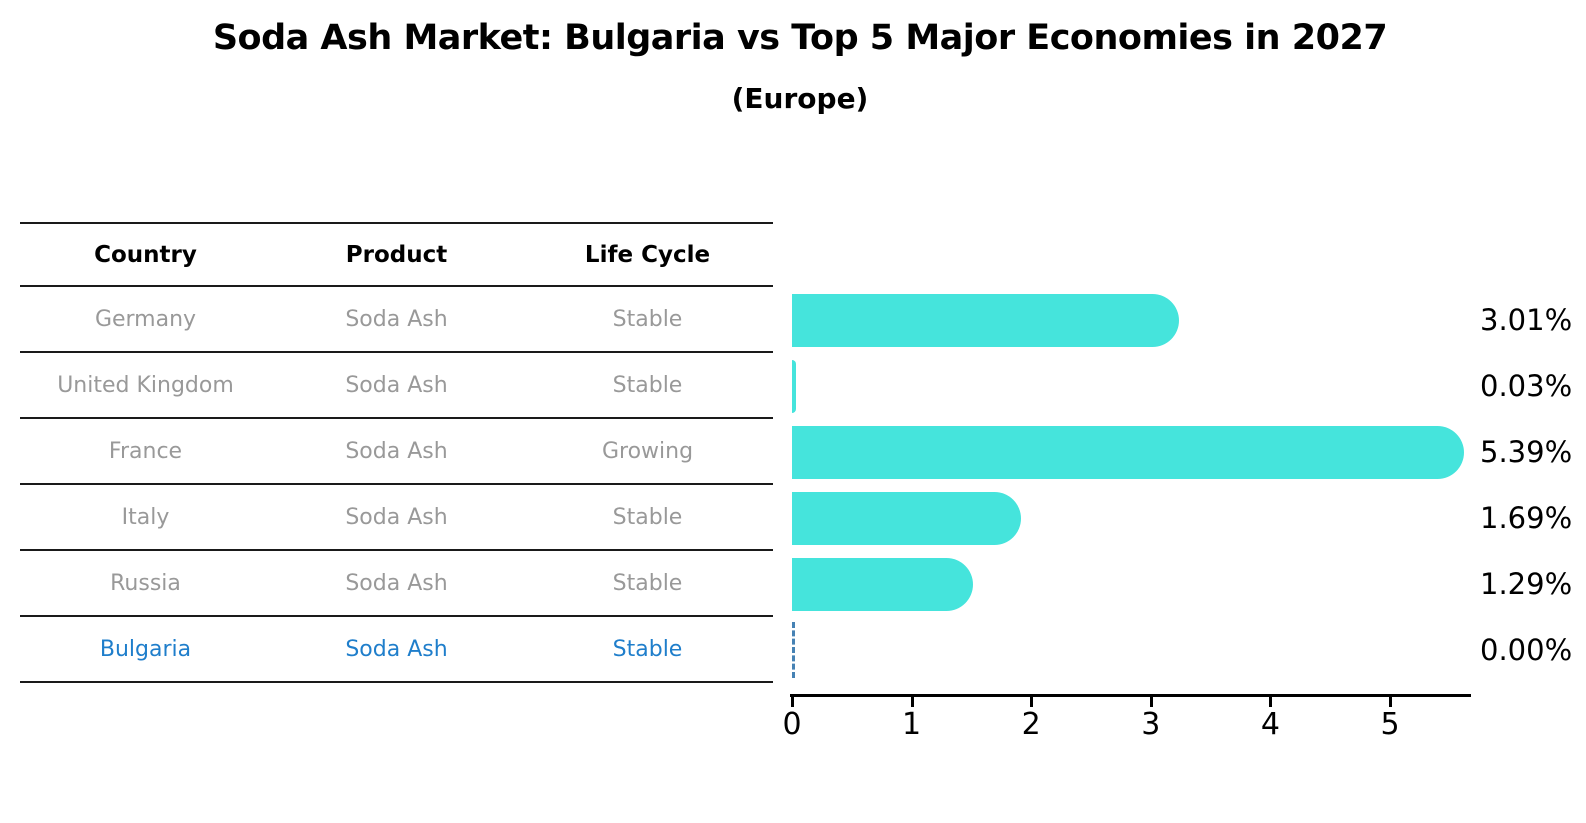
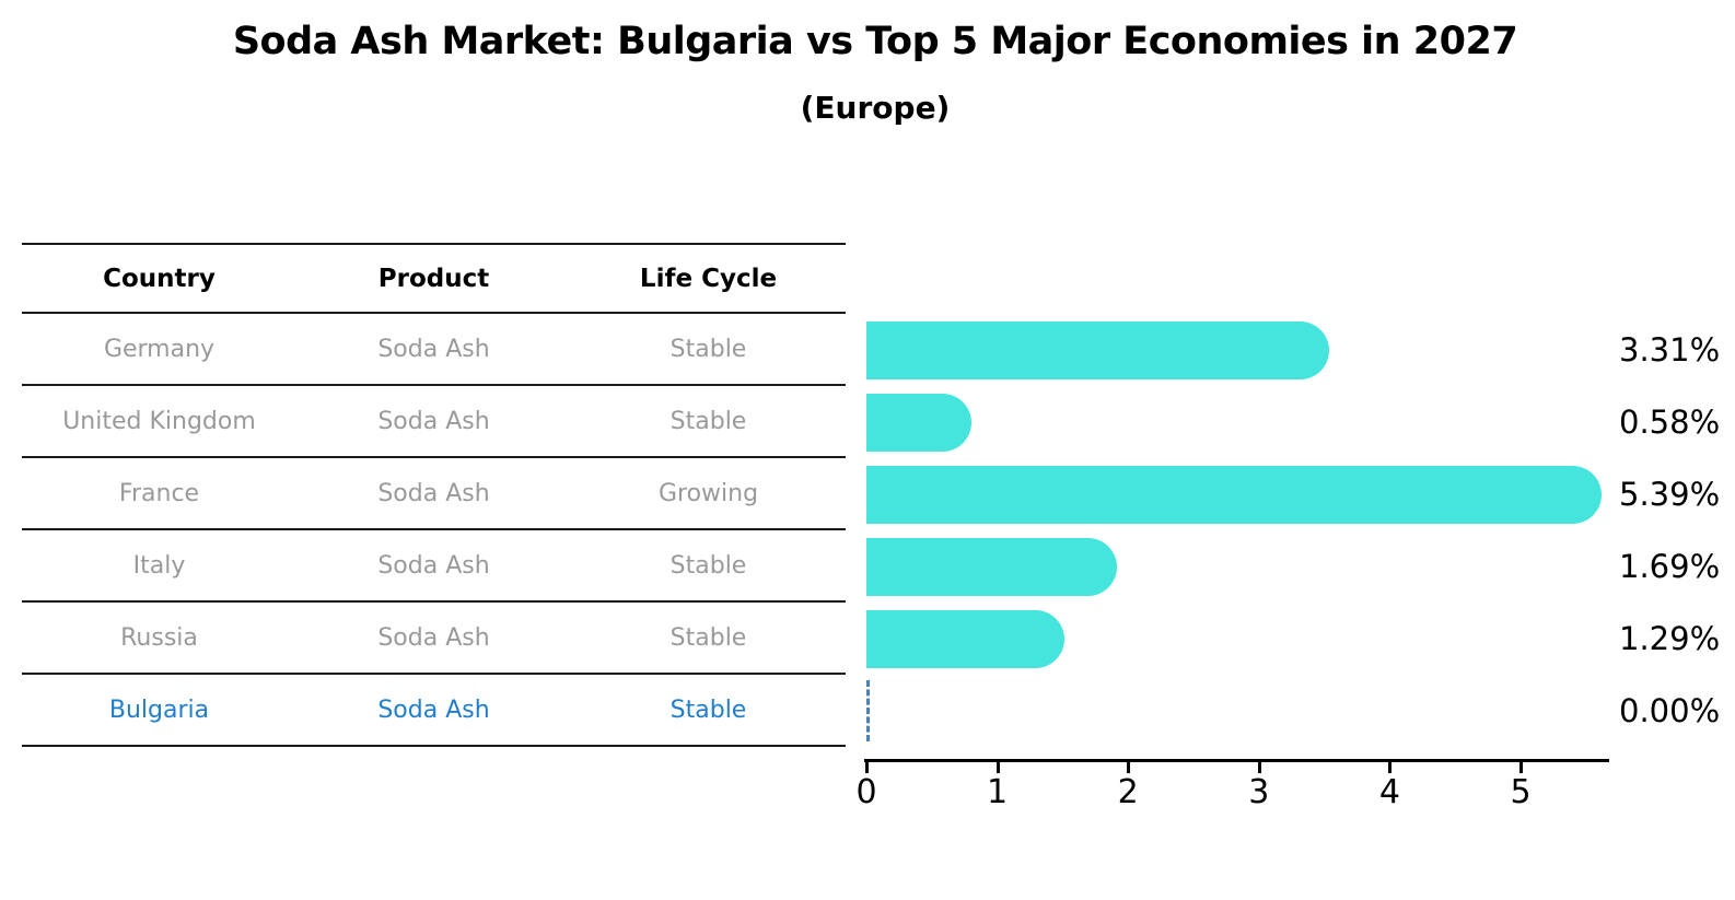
Germany: 3.01% -> 3.31%
United Kingdom: 0.03% -> 0.58%
